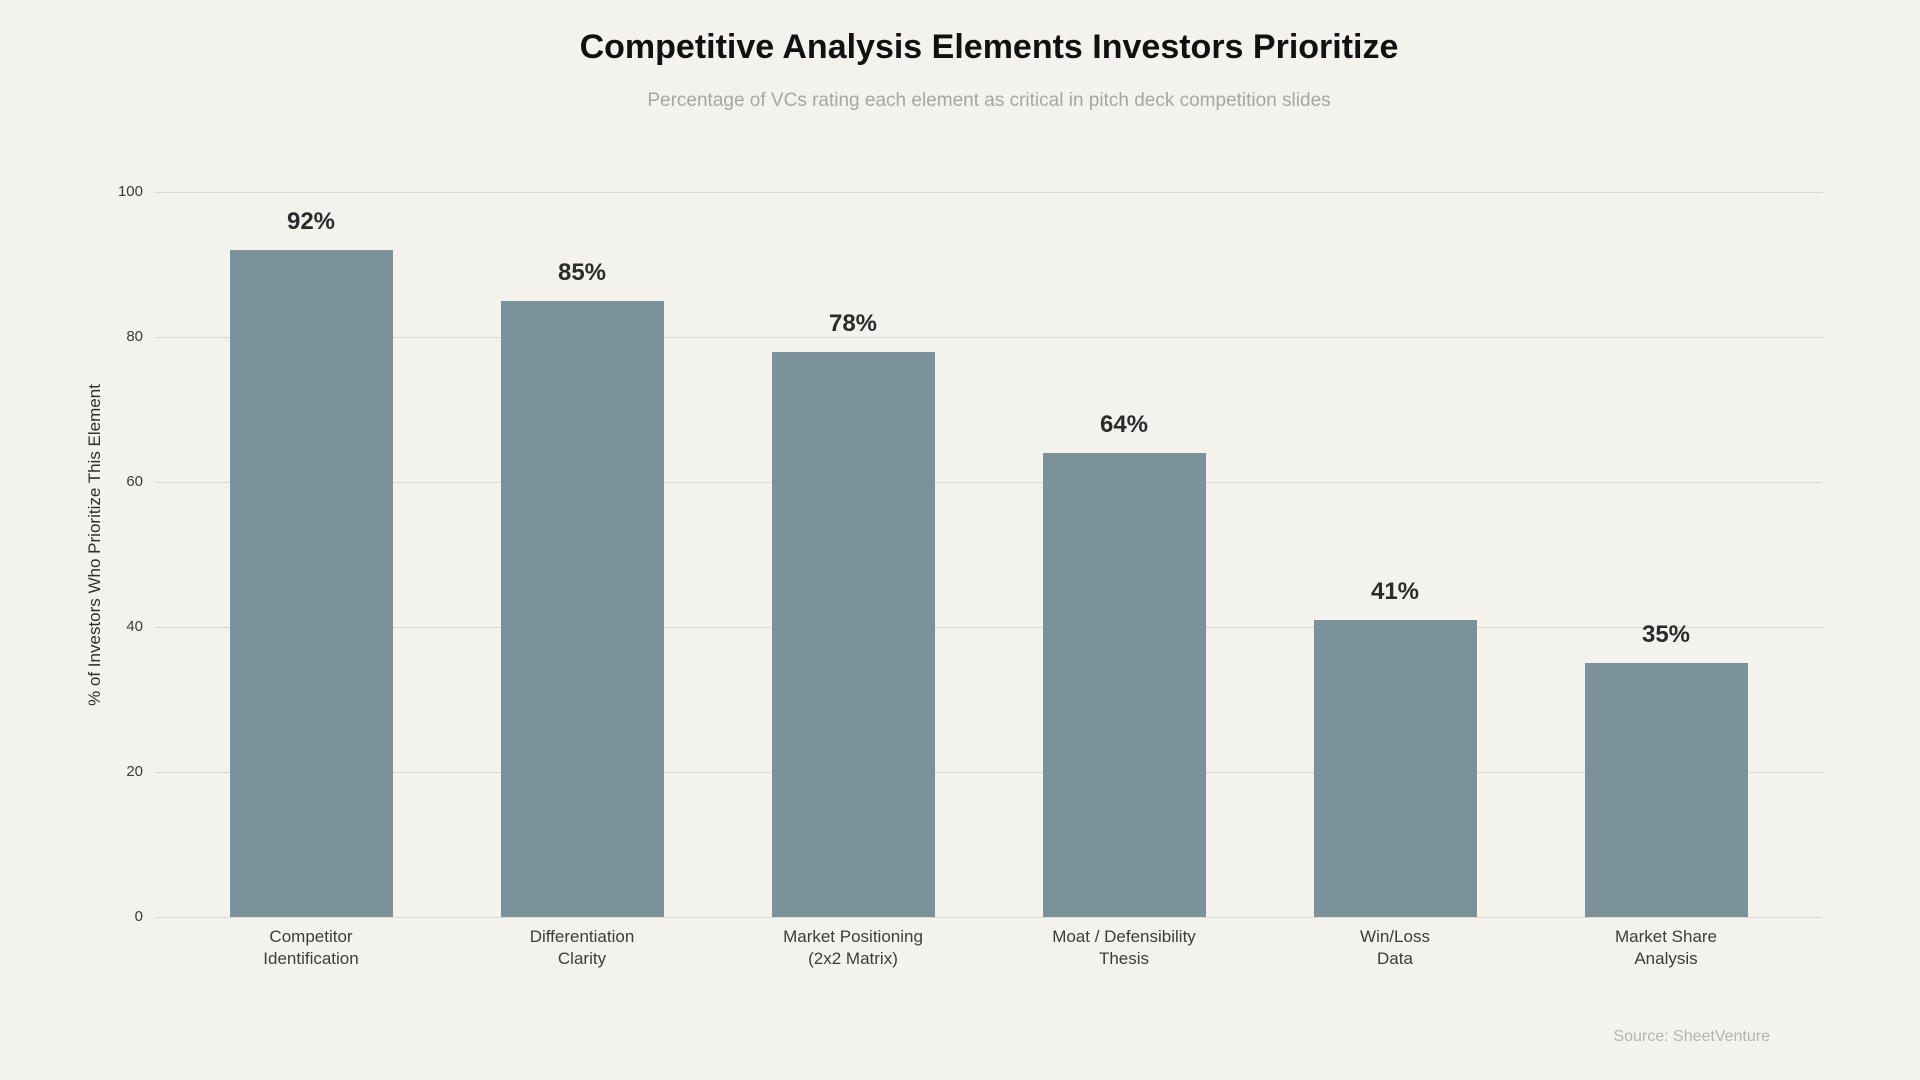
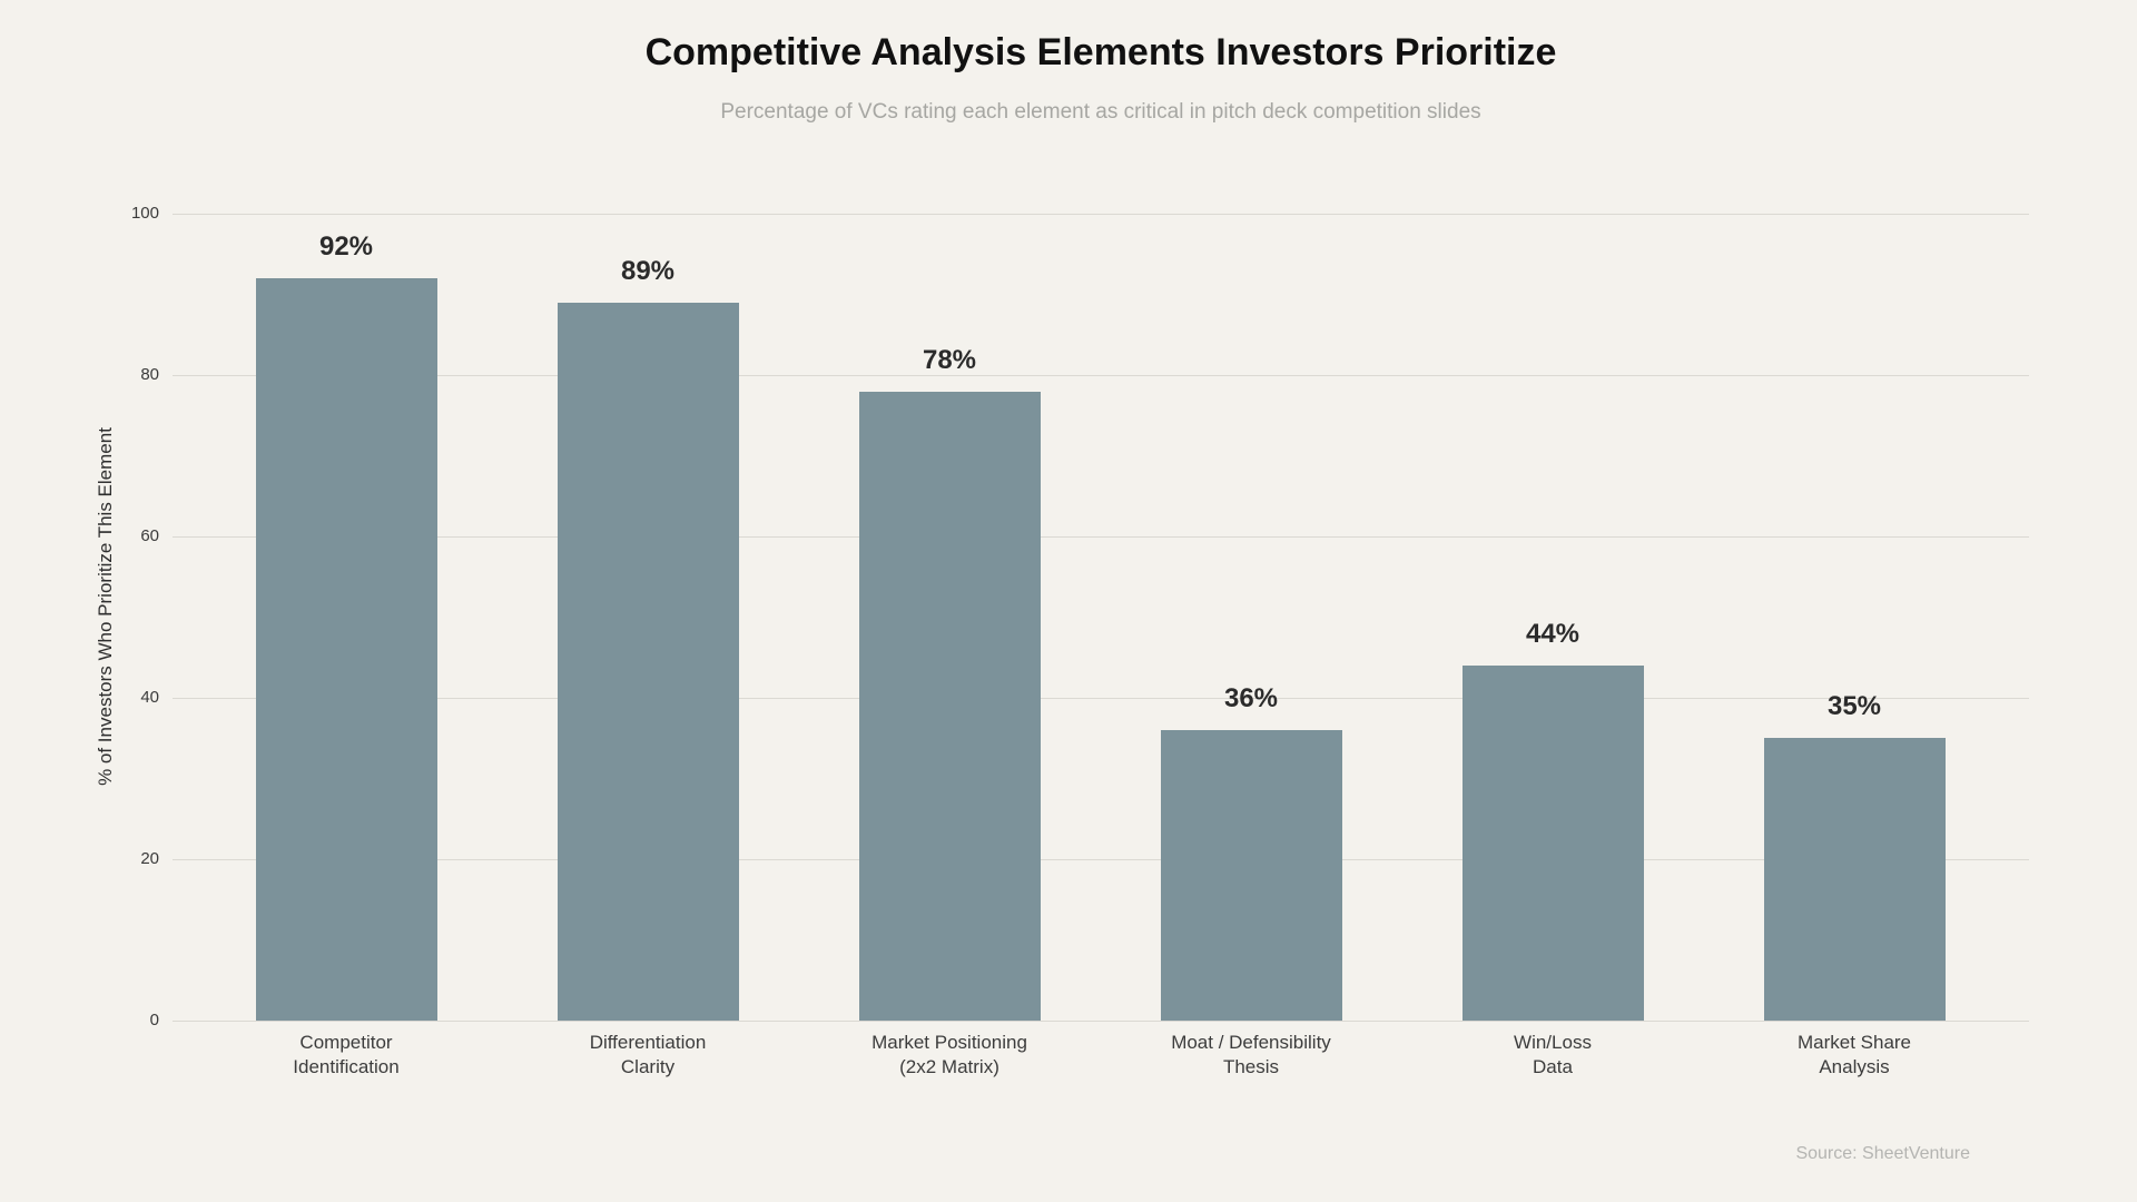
Differentiation Clarity: 85% -> 89%
Moat / Defensibility Thesis: 64% -> 36%
Win/Loss Data: 41% -> 44%
